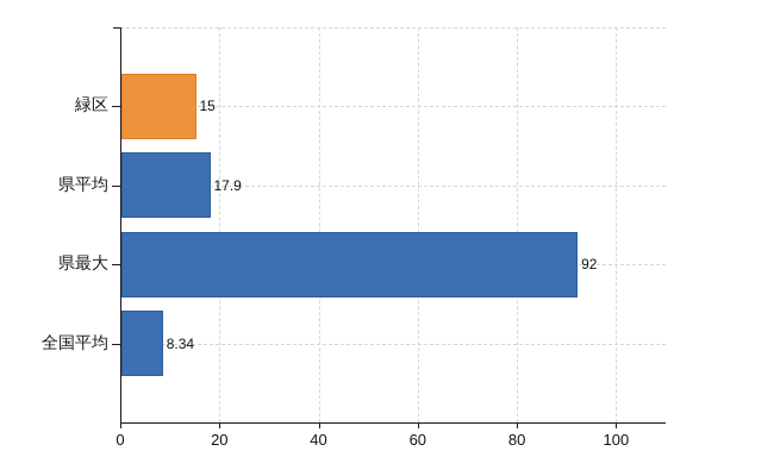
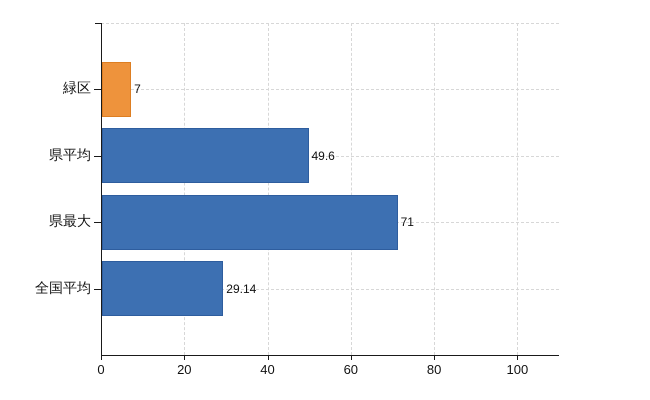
緑区: 15 -> 7
県平均: 17.9 -> 49.6
県最大: 92 -> 71
全国平均: 8.34 -> 29.14
